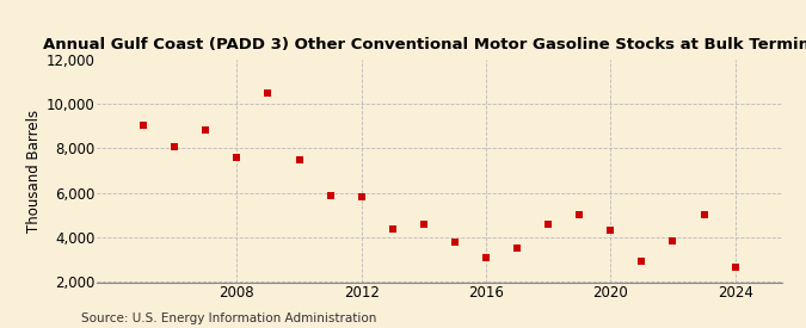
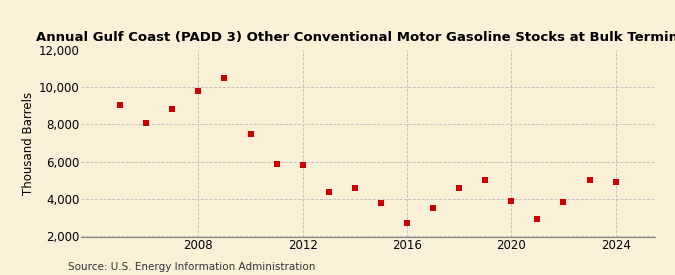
2008: 7,600 -> 9,800
2016: 3,100 -> 2,700
2020: 4,300 -> 3,900
2024: 2,600 -> 4,900
